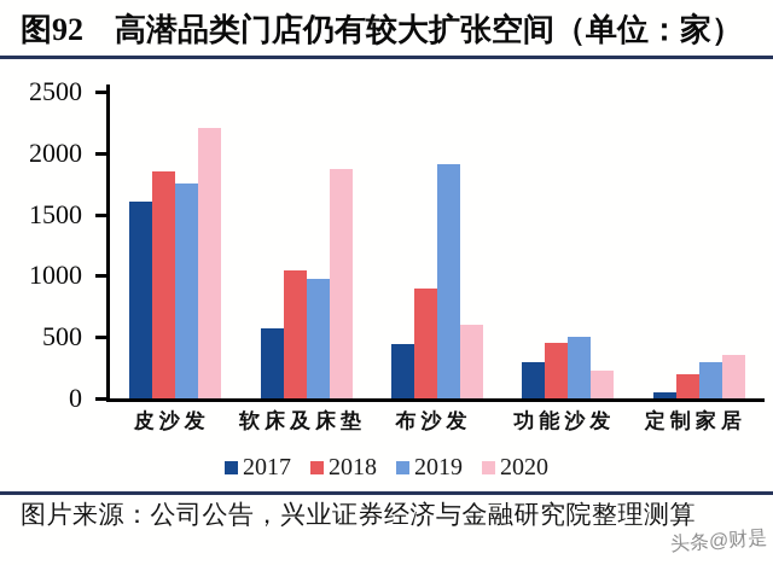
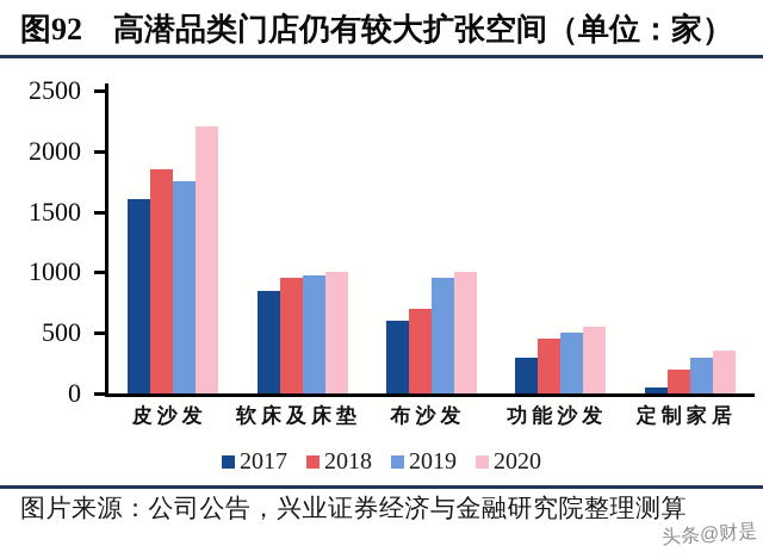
2017/软床及床垫: 570 -> 850
2018/软床及床垫: 1040 -> 950
2020/软床及床垫: 1870 -> 1000
2017/布沙发: 440 -> 600
2018/布沙发: 900 -> 700
2019/布沙发: 1910 -> 950
2020/布沙发: 600 -> 1000
2020/功能沙发: 230 -> 550
